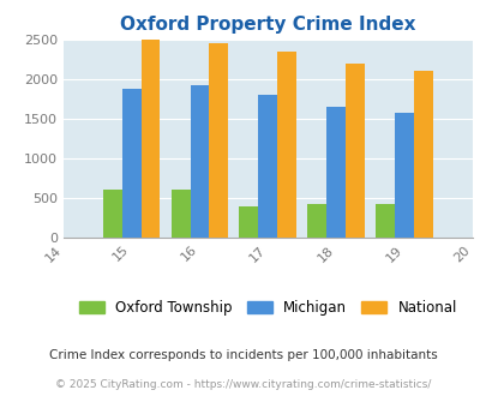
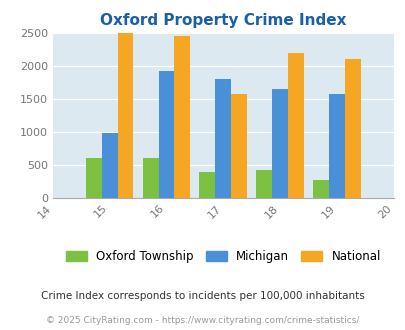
Michigan/15: 1880 -> 980
National/17: 2350 -> 1580
Oxford Township/19: 430 -> 280
